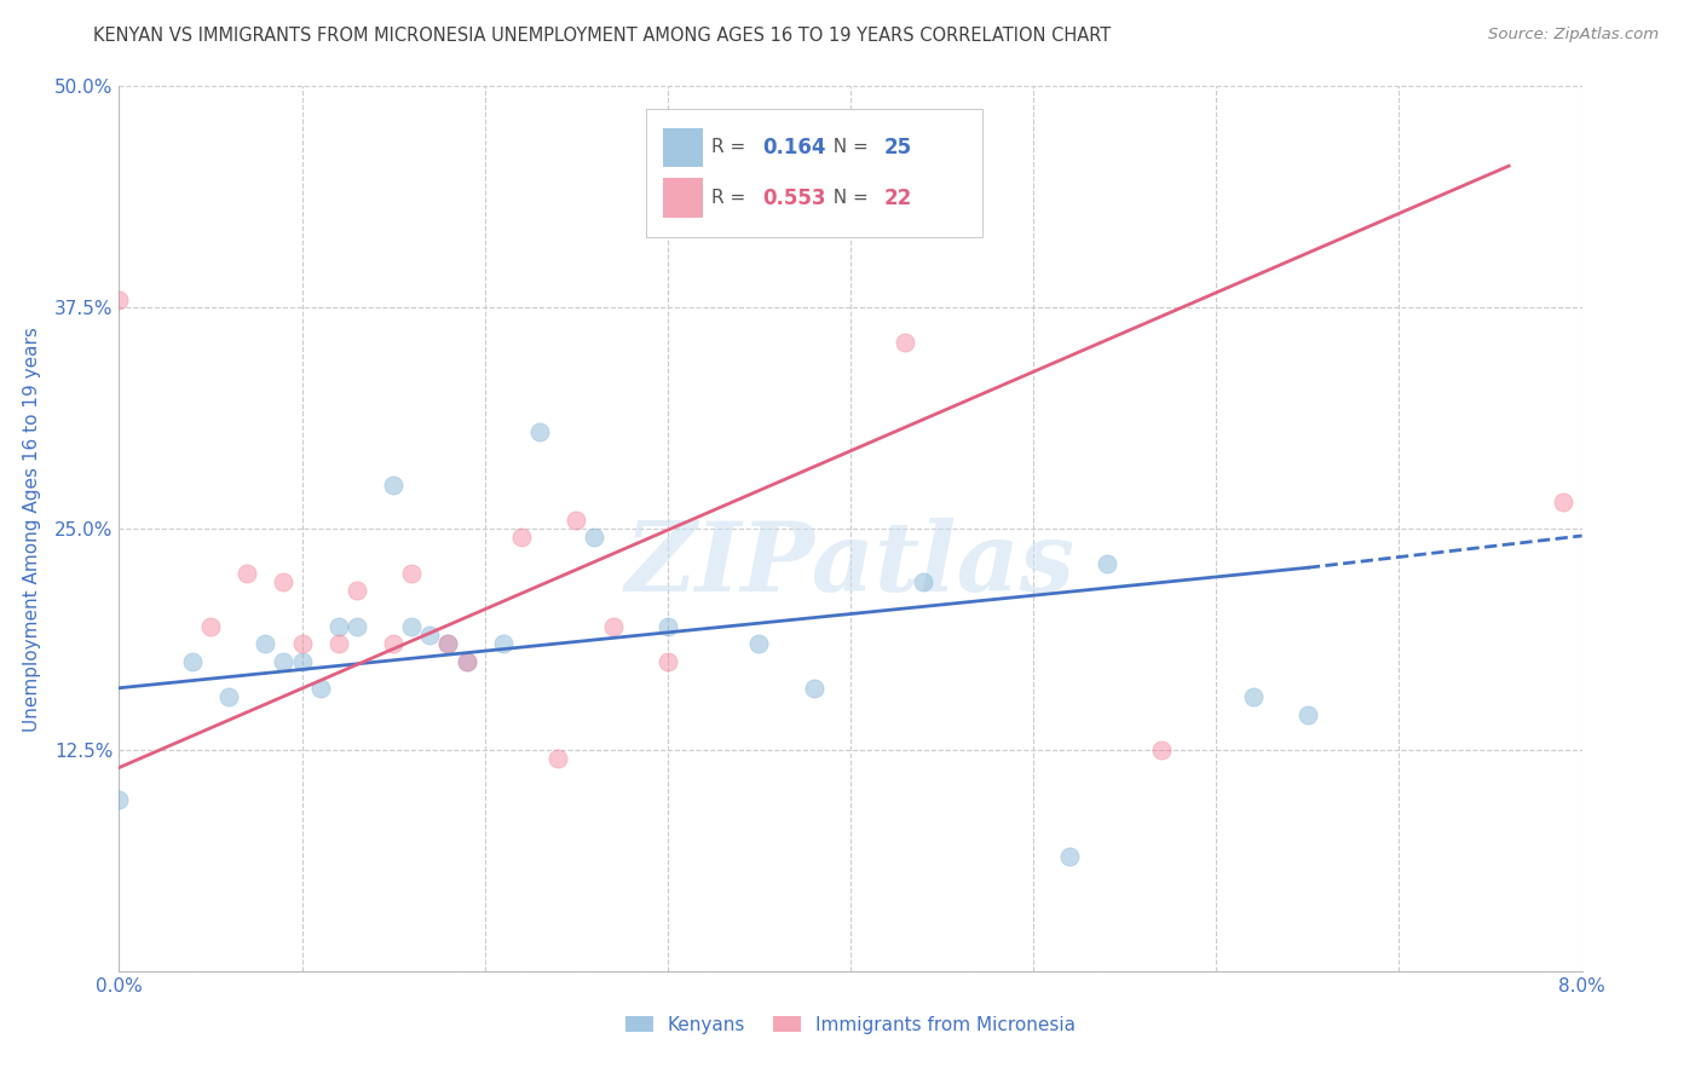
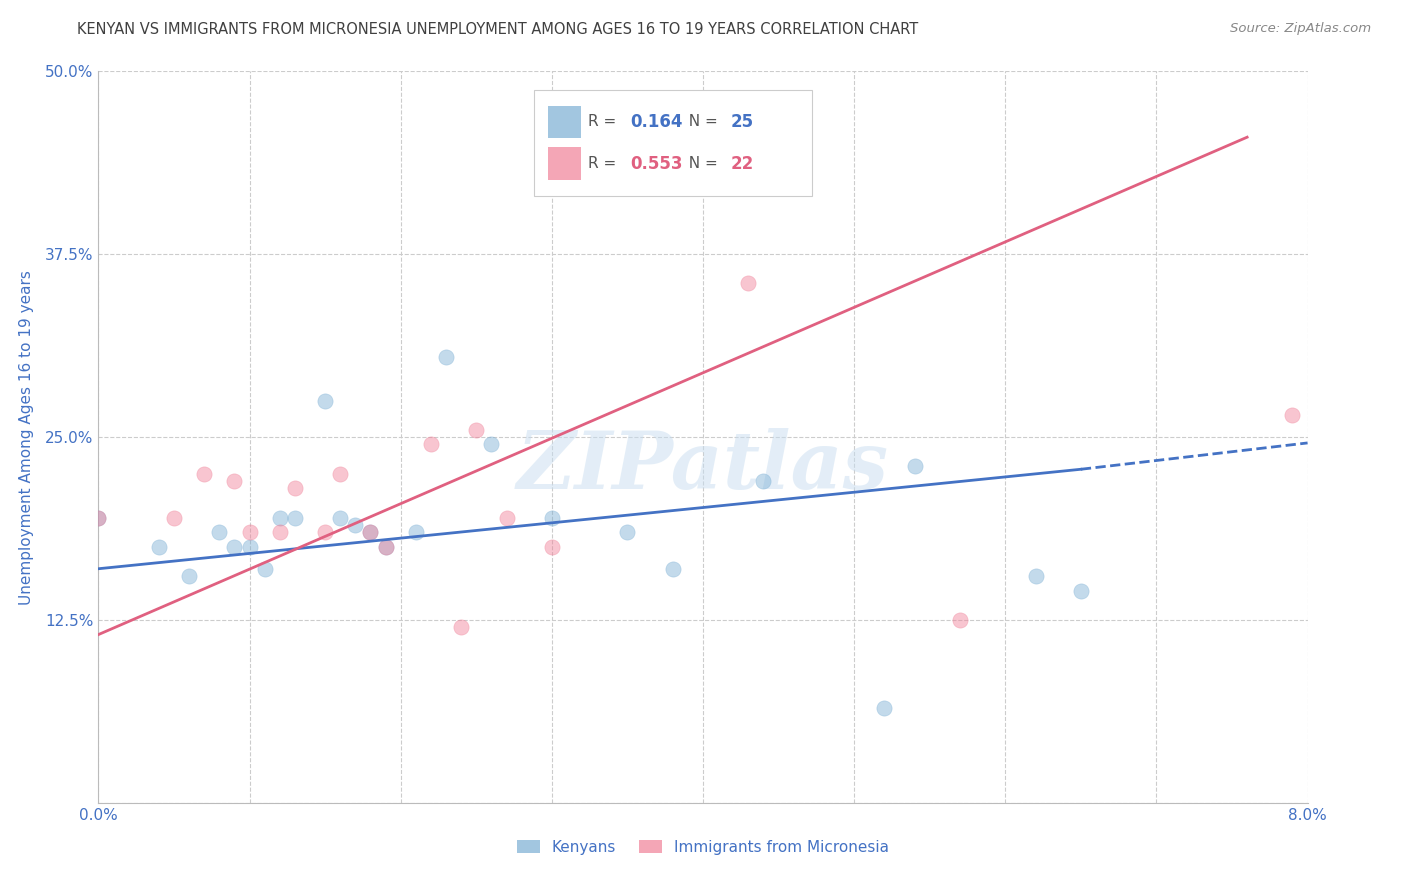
Kenyans/0.0%: 9.7% -> 19.5%
Immigrants from Micronesia/0.0%: 37.9% -> 19.5%
